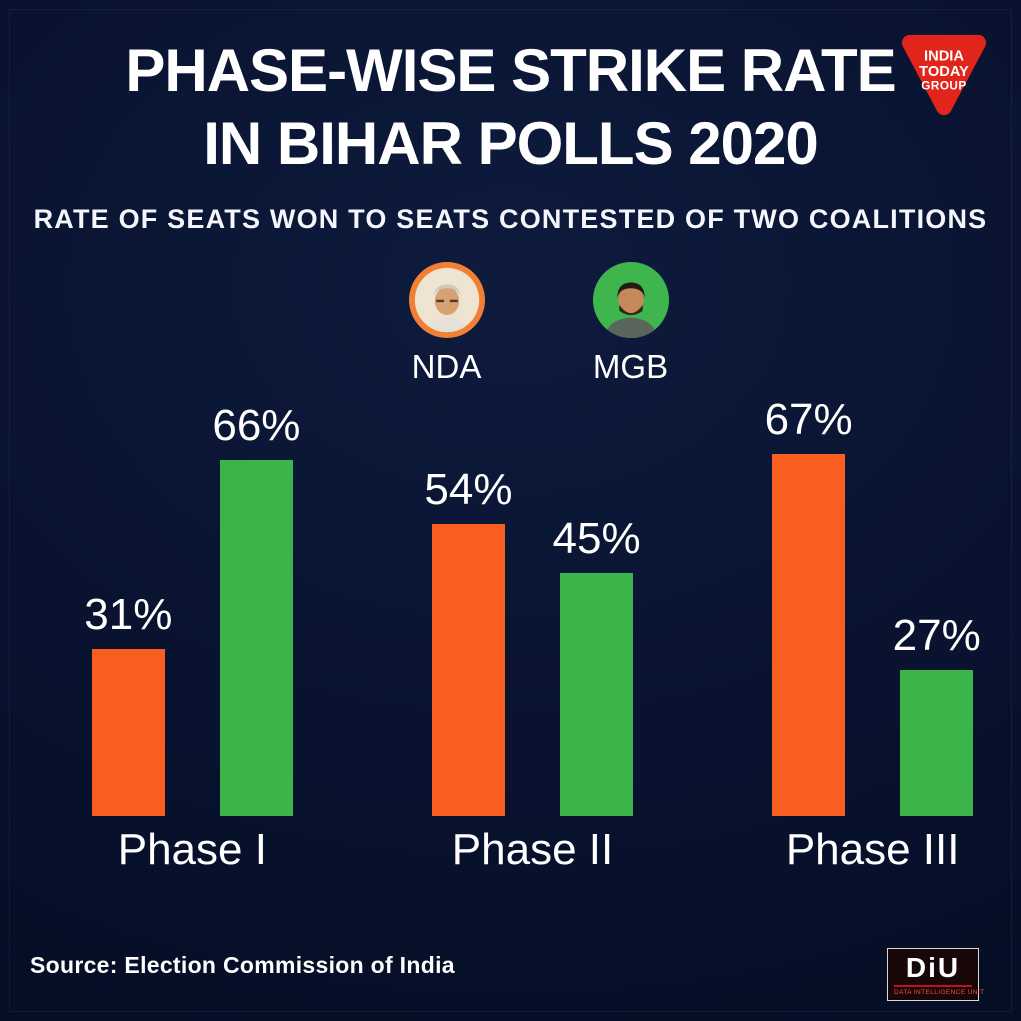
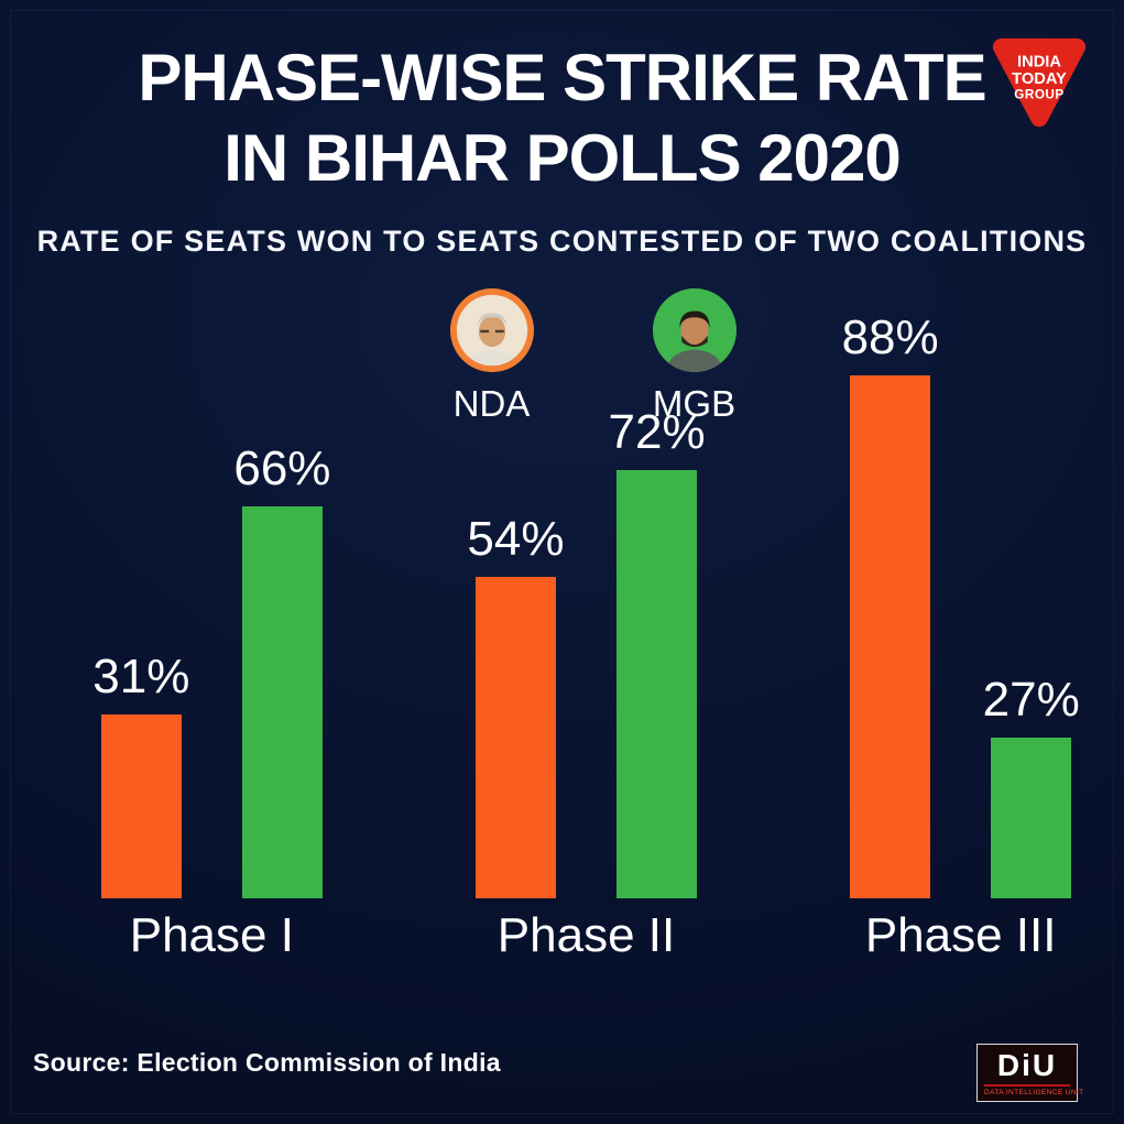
MGB/Phase II: 45% -> 72%
NDA/Phase III: 67% -> 88%
